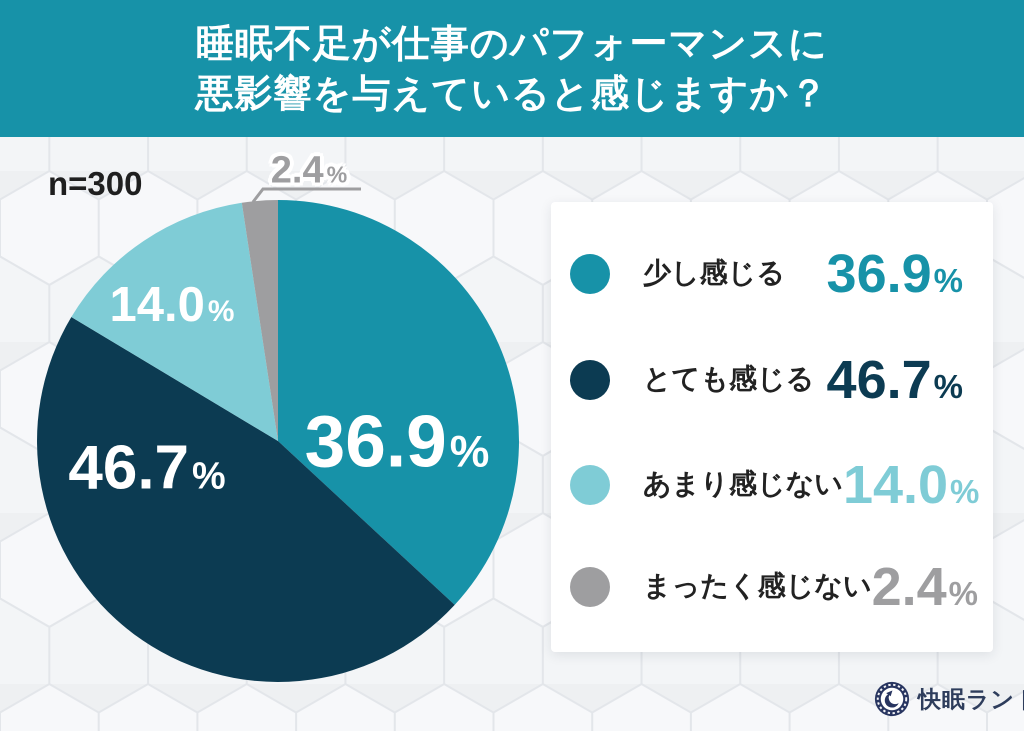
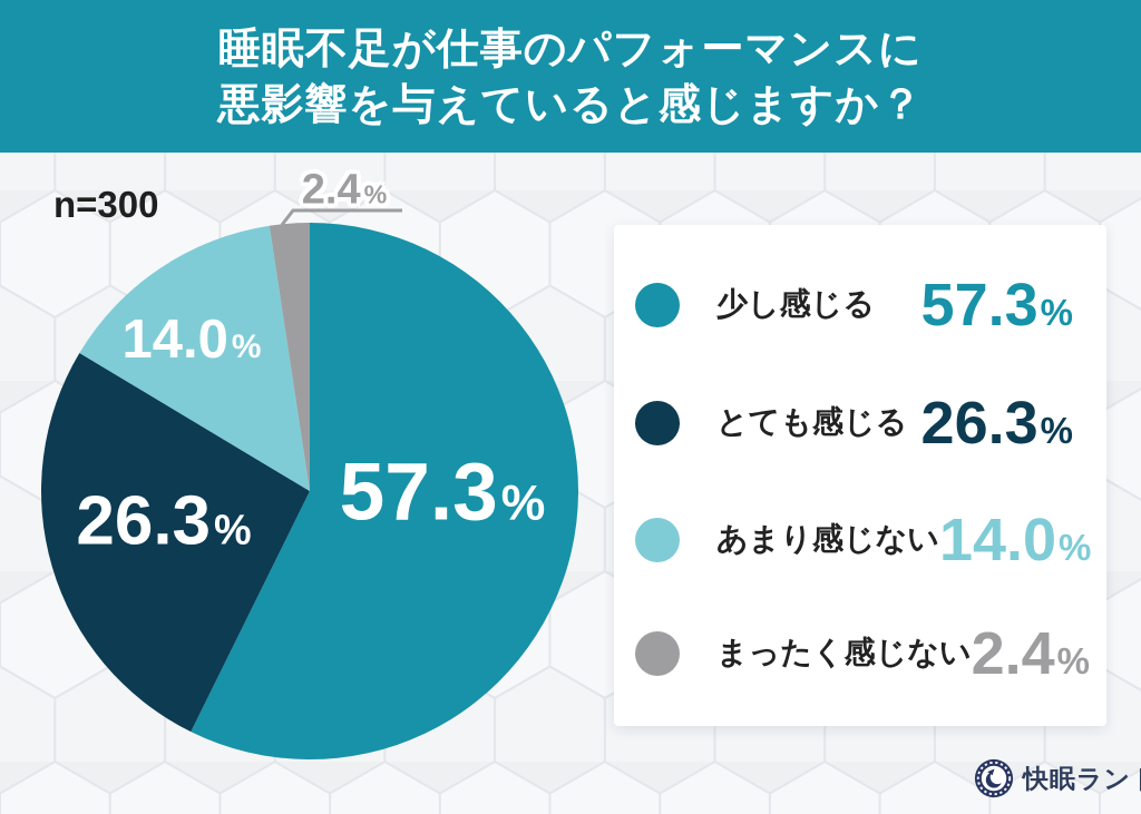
少し感じる: 36.9 -> 57.3
とても感じる: 46.7 -> 26.3
